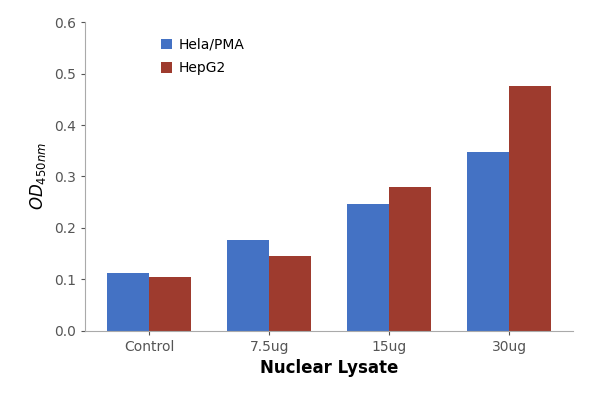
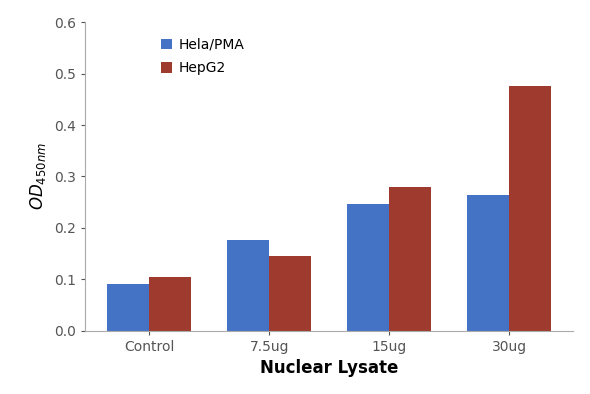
Hela/PMA/Control: 0.112 -> 0.090
Hela/PMA/30ug: 0.347 -> 0.264
